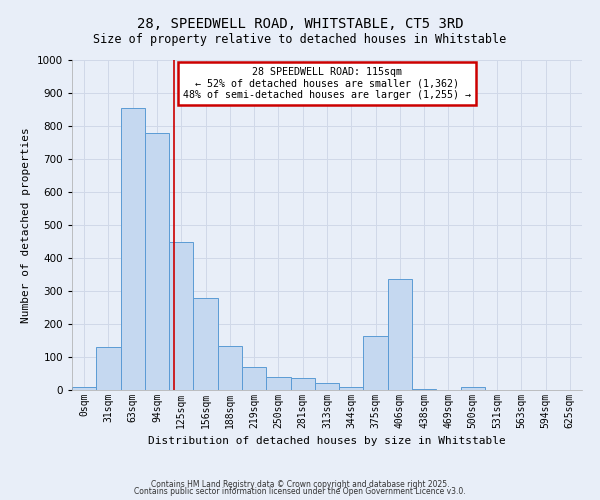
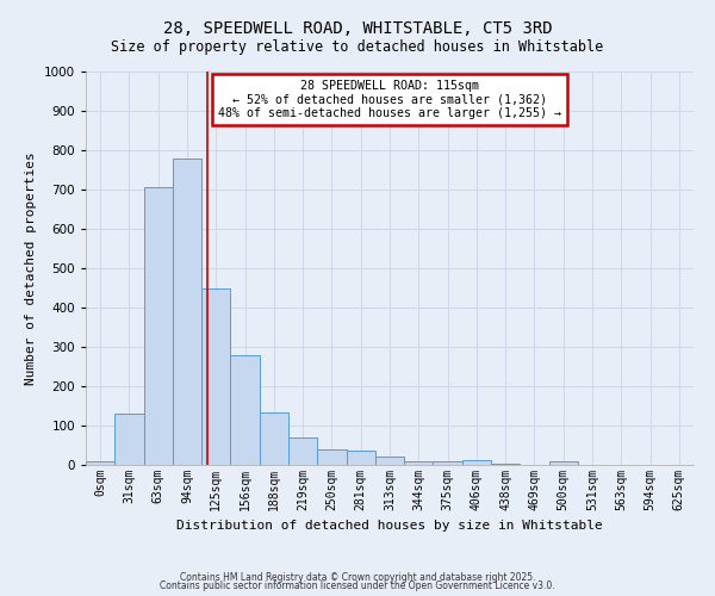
63sqm: 855 -> 705
375sqm: 165 -> 10
406sqm: 335 -> 11
